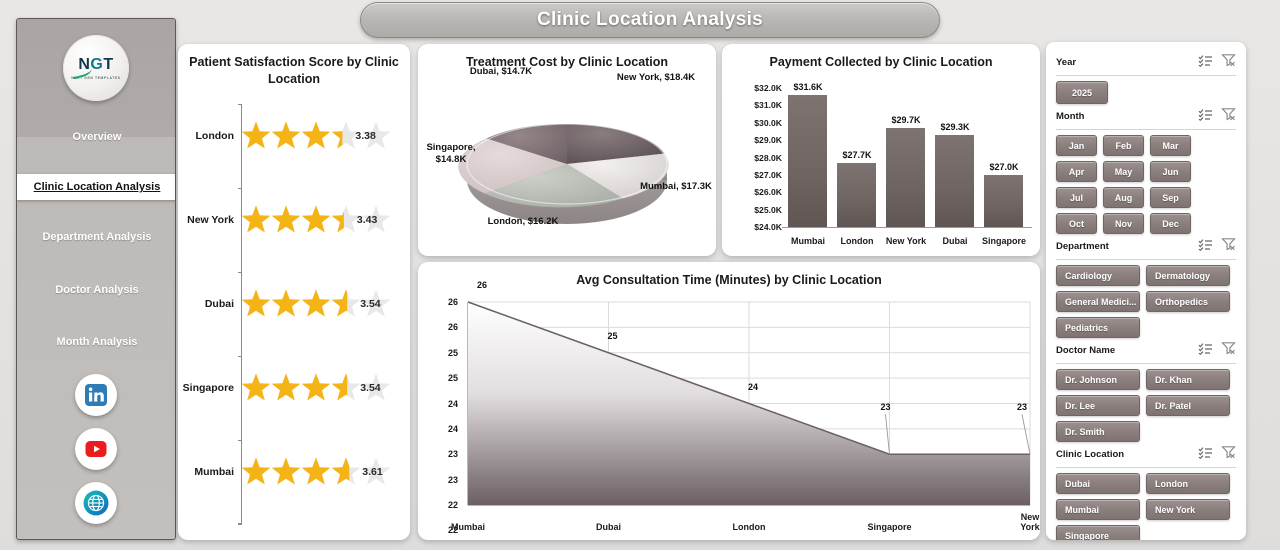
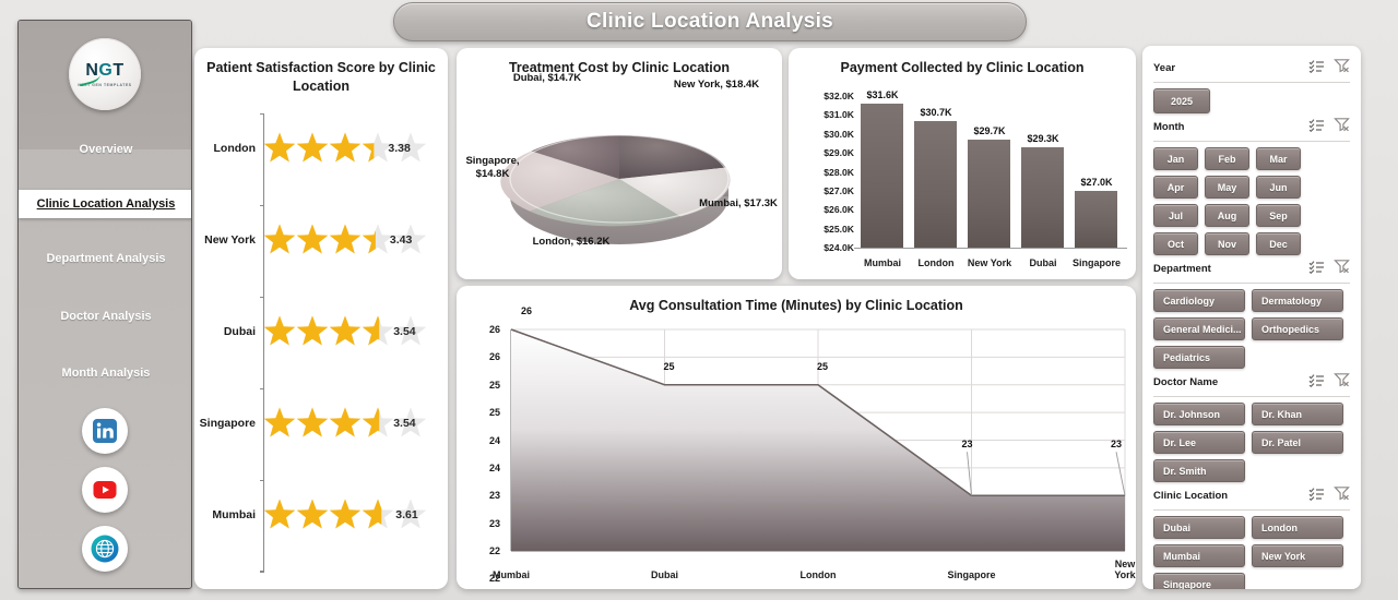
Payment Collected by Clinic Location/London: $27.7K -> $30.7K
Avg Consultation Time (Minutes) by Clinic Location/London: 24 -> 25
